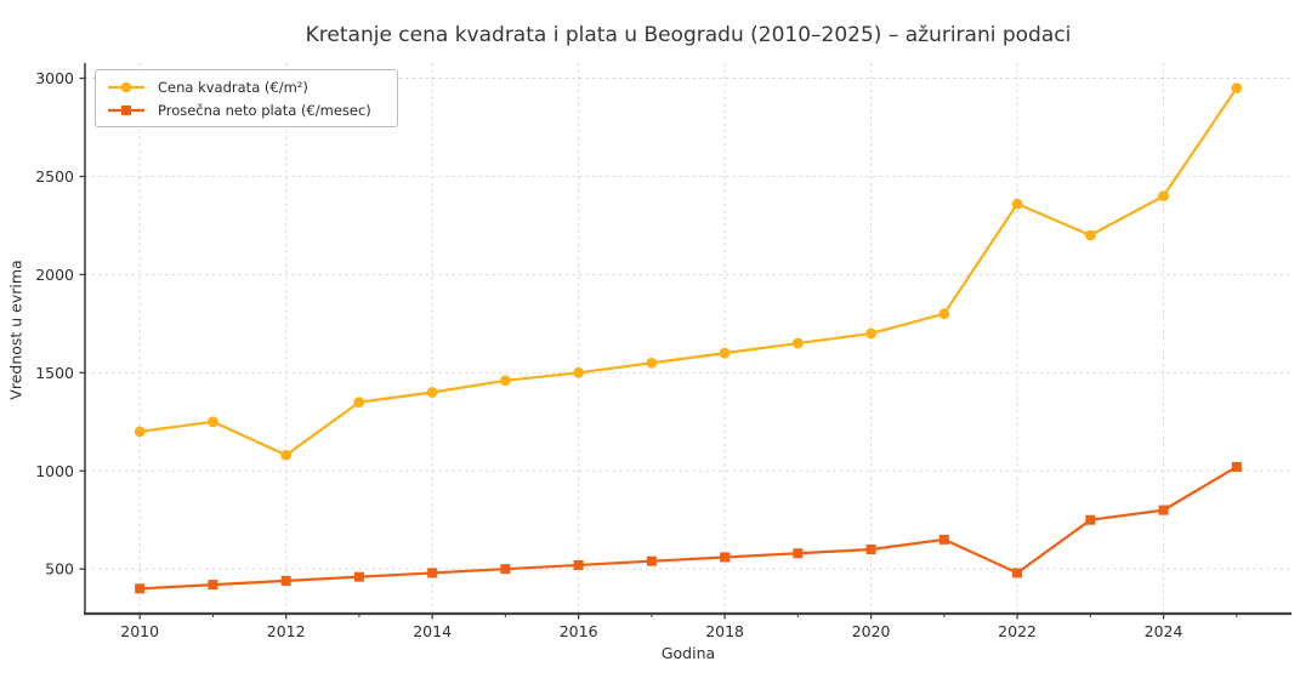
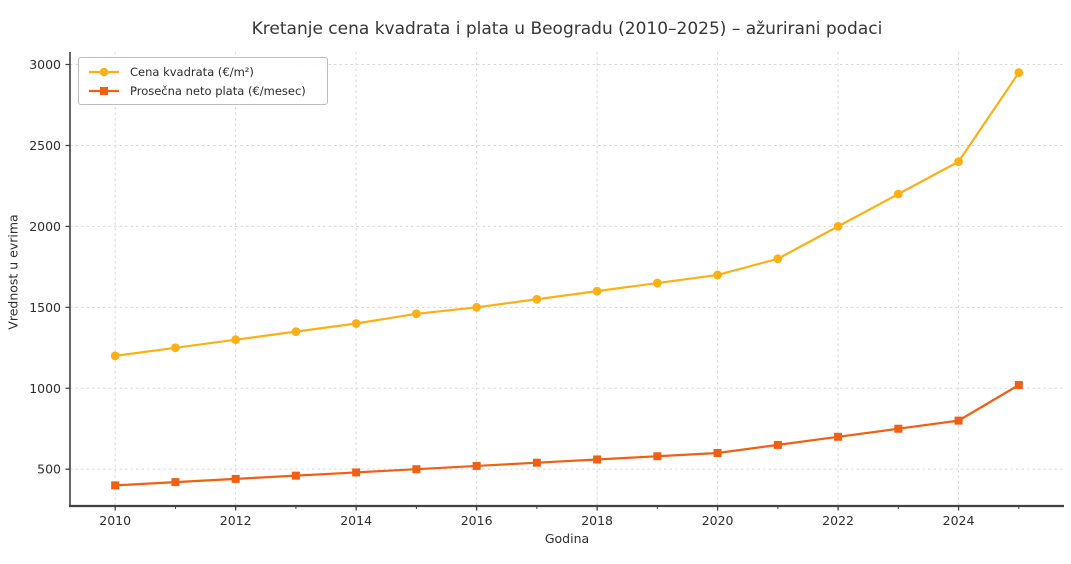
Cena kvadrata (€/m²)/2012: 1080 -> 1300
Cena kvadrata (€/m²)/2022: 2360 -> 2000
Prosečna neto plata (€/mesec)/2022: 480 -> 700
